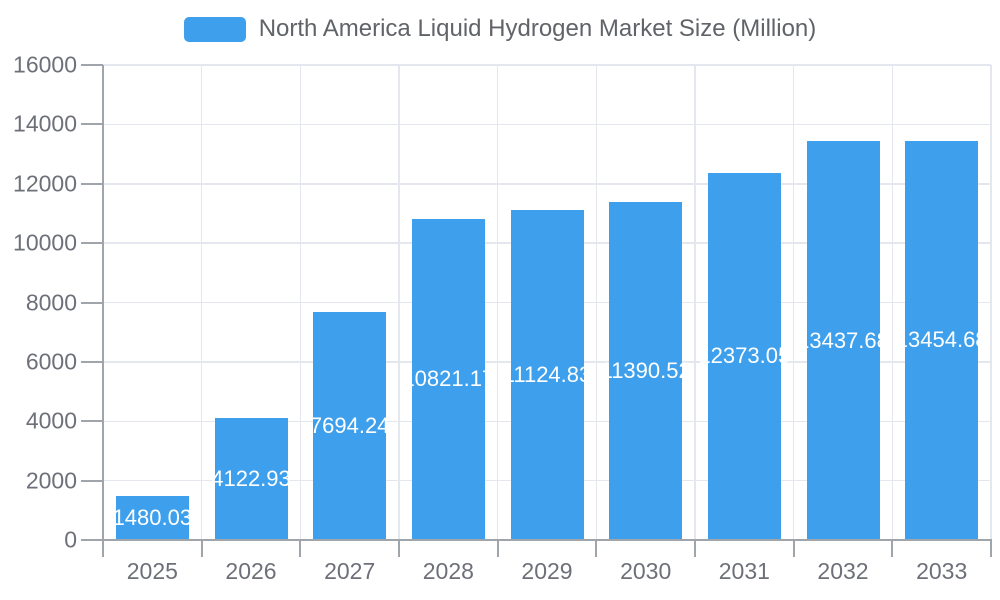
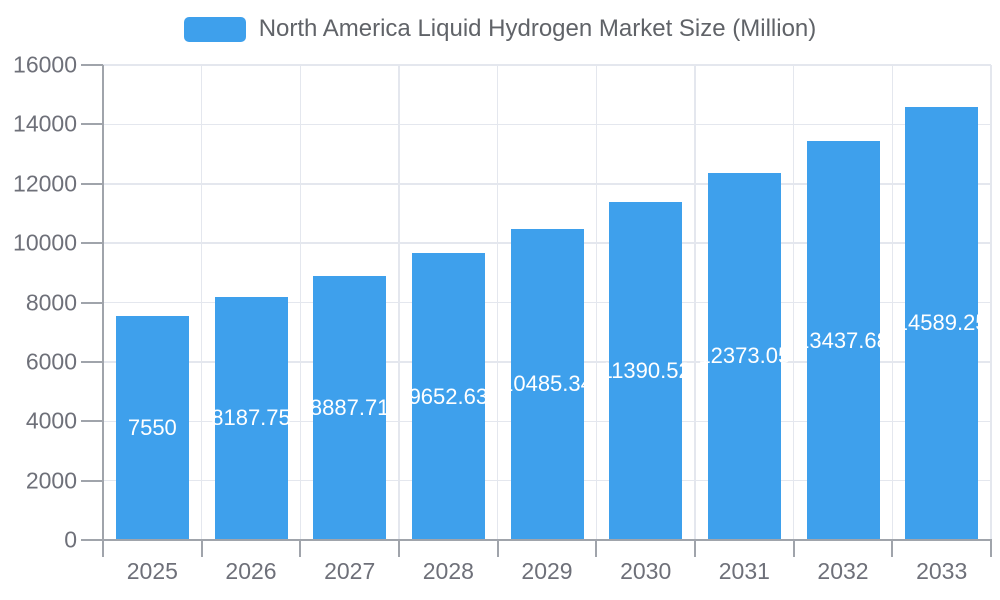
2025: 1480.03 -> 7550
2026: 4122.93 -> 8187.75
2027: 7694.24 -> 8887.71
2028: 10821.17 -> 9652.63
2029: 11124.83 -> 10485.34
2033: 13454.68 -> 14589.25
